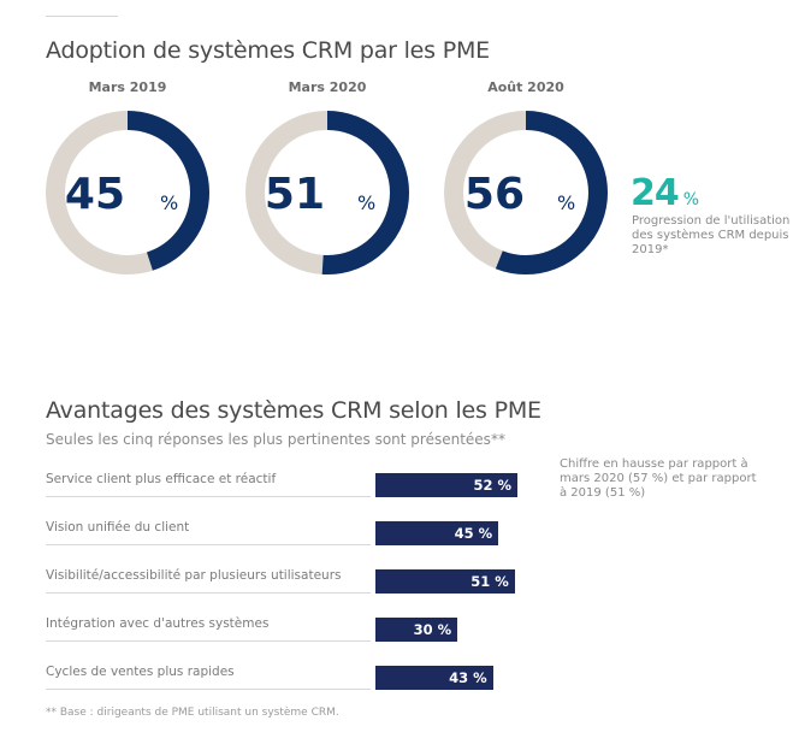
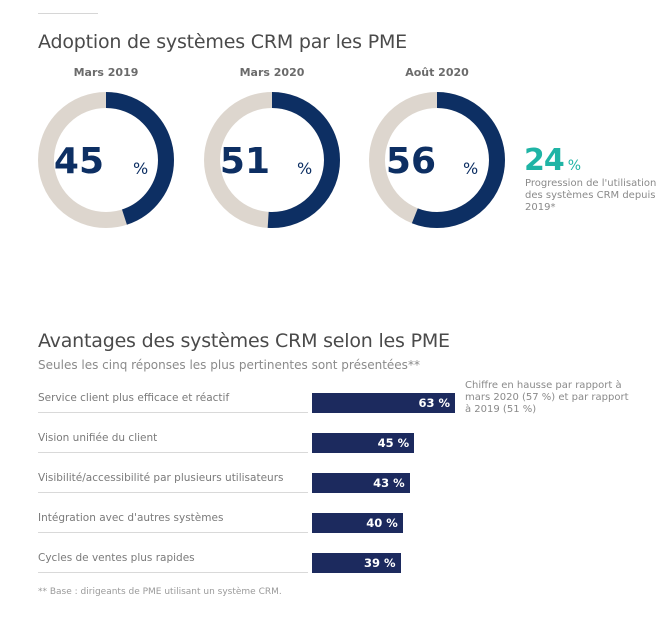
Avantages des systèmes CRM selon les PME/Service client plus efficace et réactif: 52 -> 63
Avantages des systèmes CRM selon les PME/Visibilité/accessibilité par plusieurs utilisateurs: 51 -> 43
Avantages des systèmes CRM selon les PME/Intégration avec d'autres systèmes: 30 -> 40
Avantages des systèmes CRM selon les PME/Cycles de ventes plus rapides: 43 -> 39
